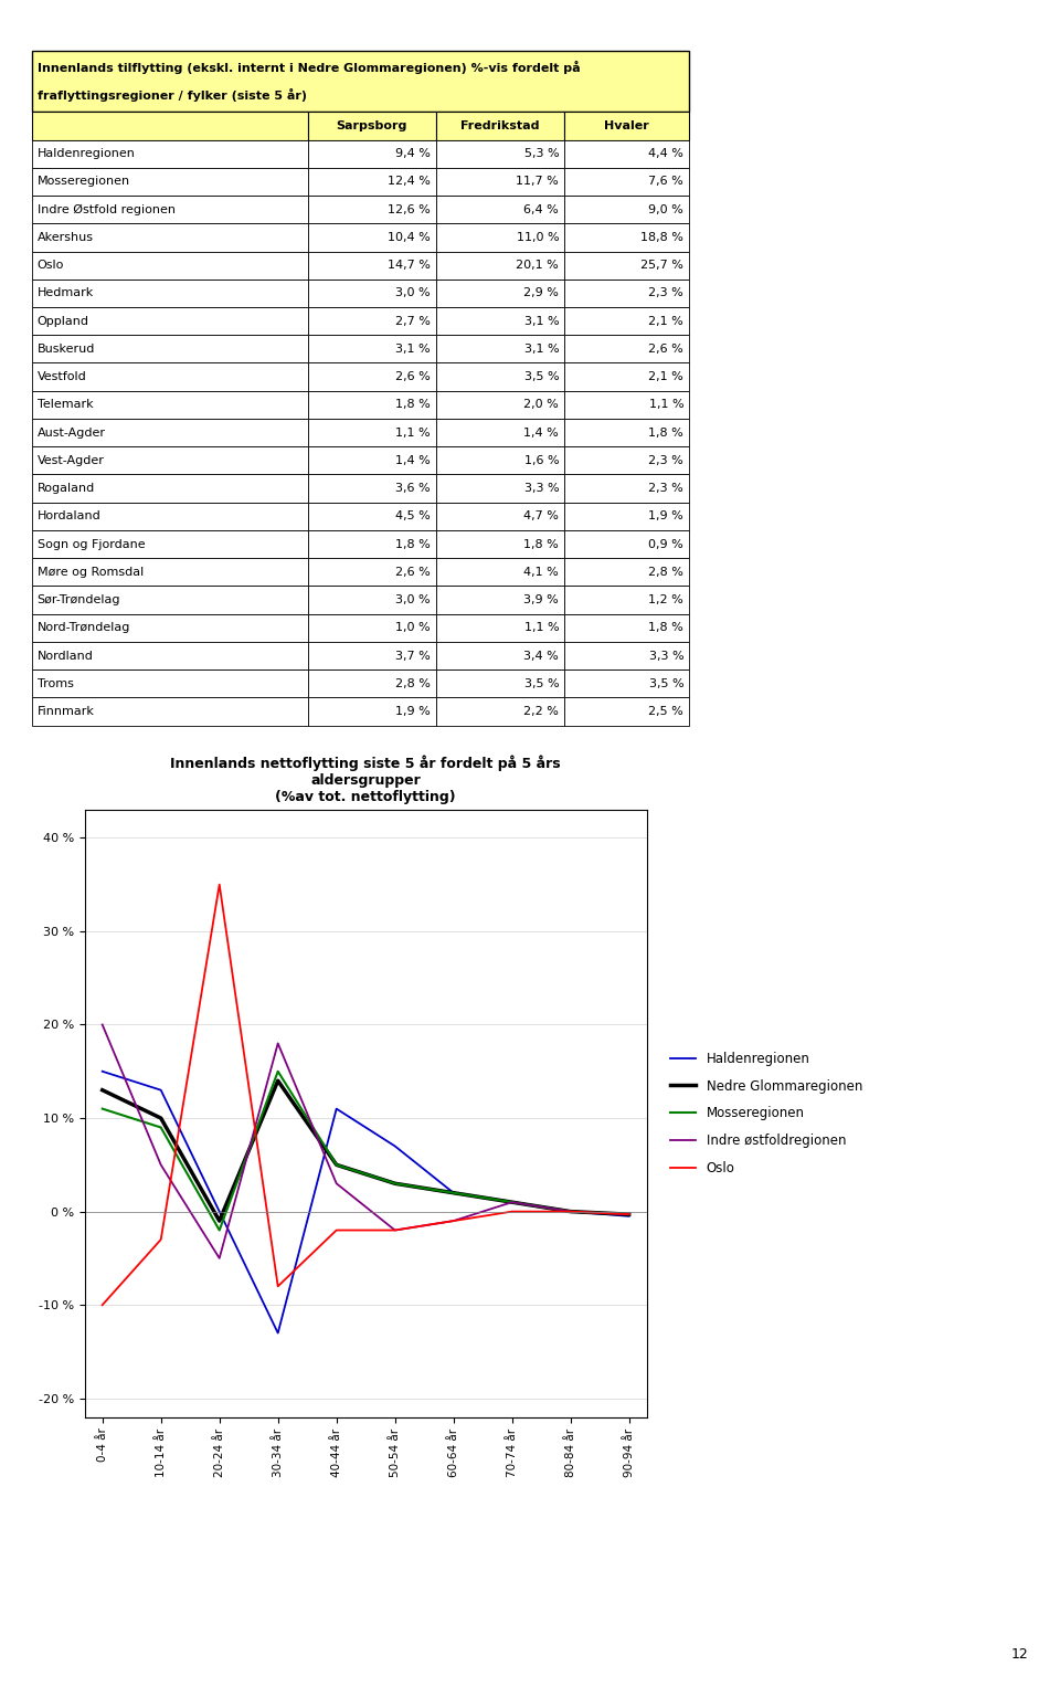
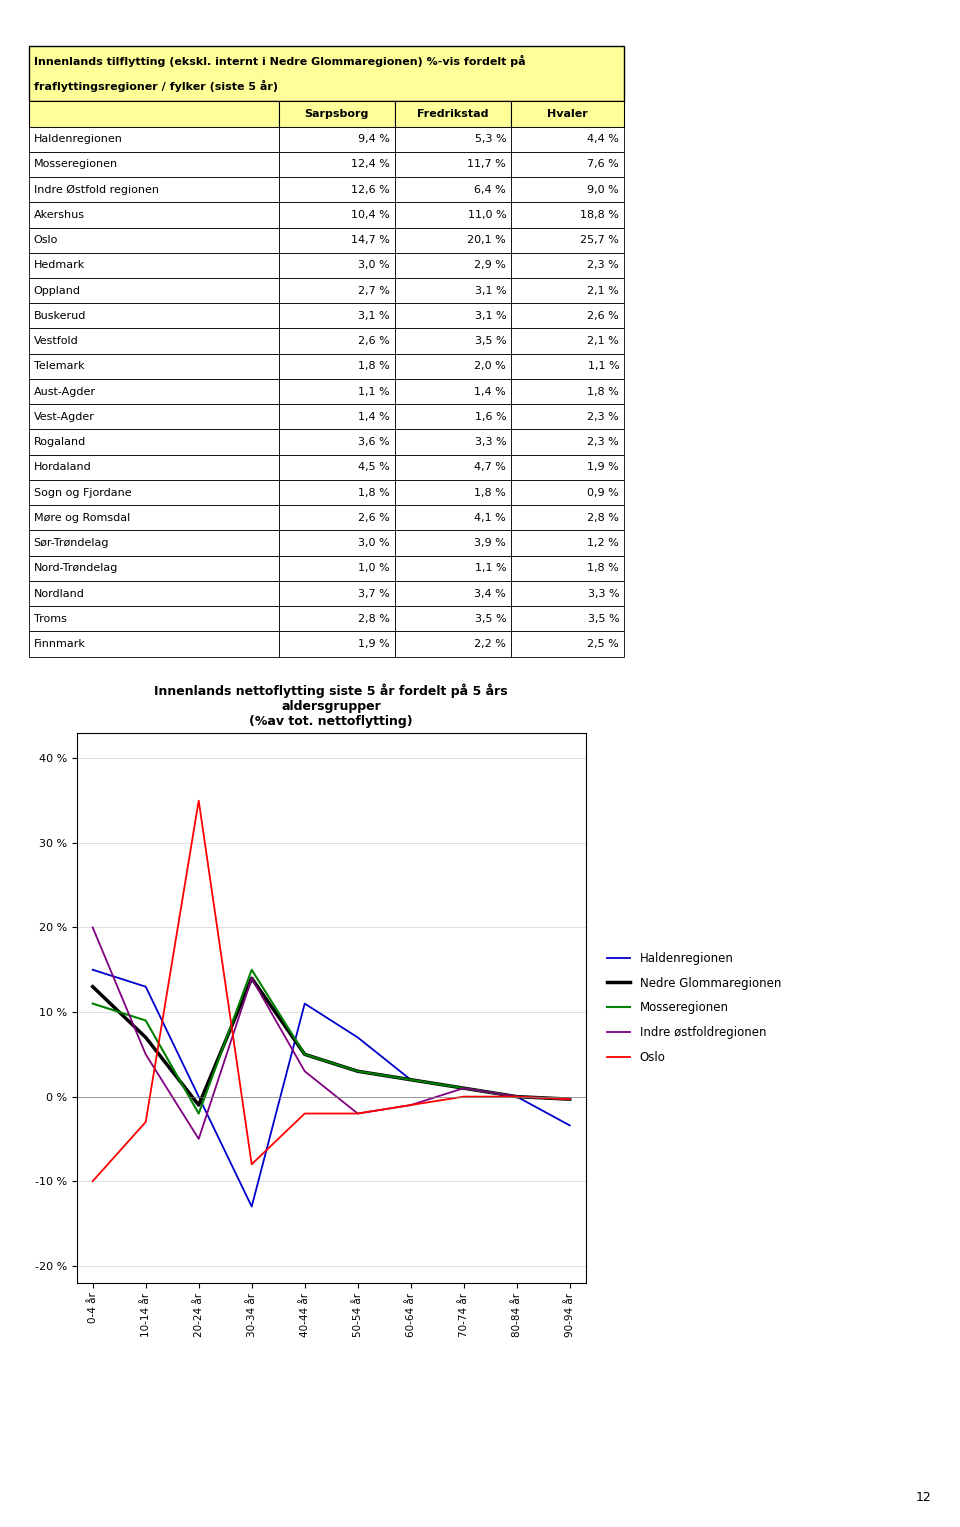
Nedre Glommaregionen/10-14 år: 10.0 % -> 7.0 %
Indre østfoldregionen/30-34 år: 18.0 % -> 14.0 %
Haldenregionen/90-94 år: -0.5 % -> -3.4 %
